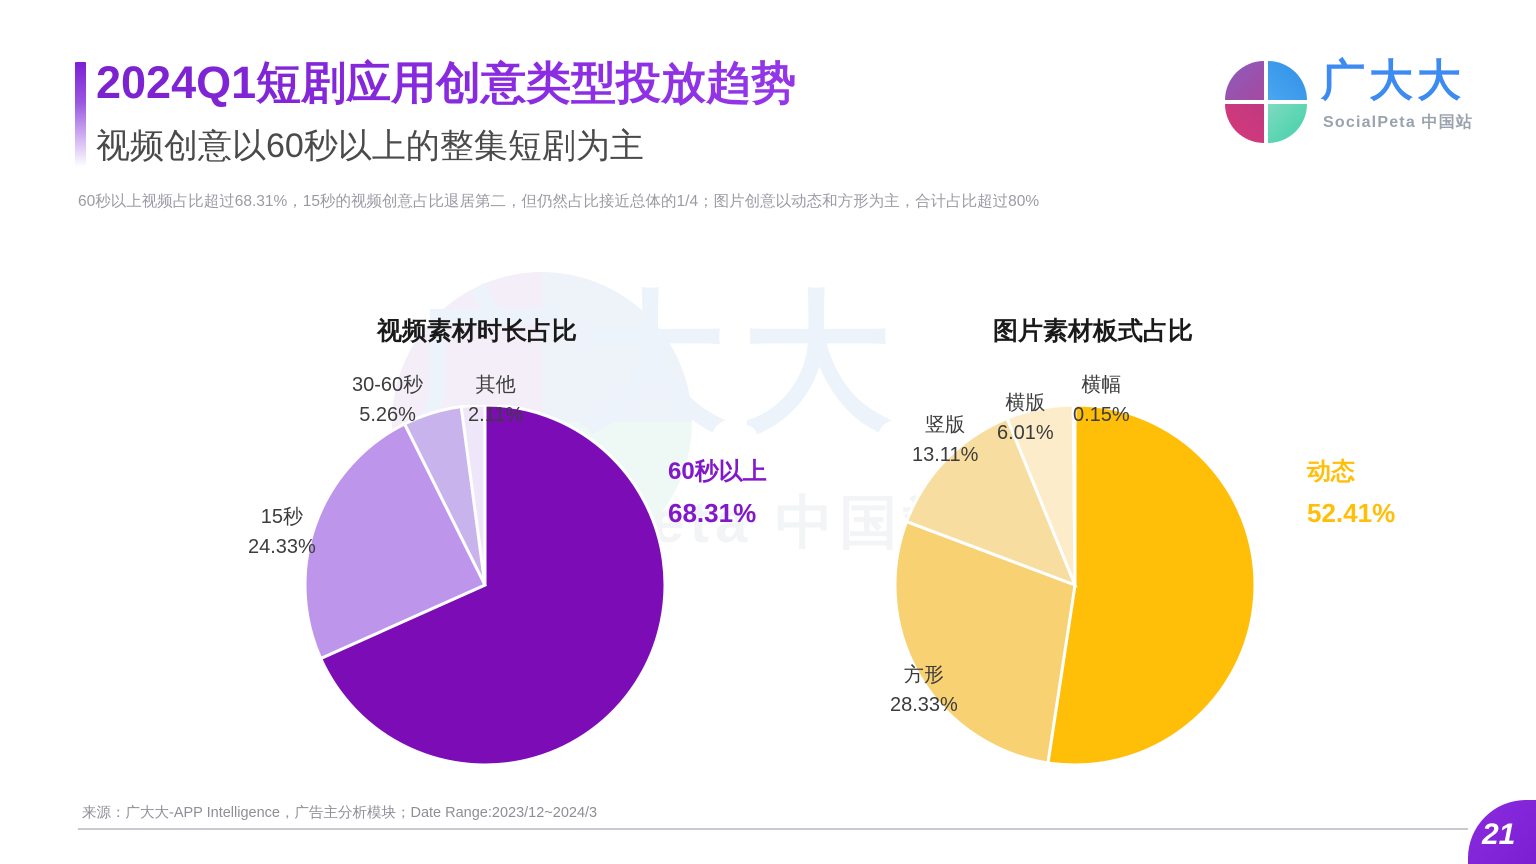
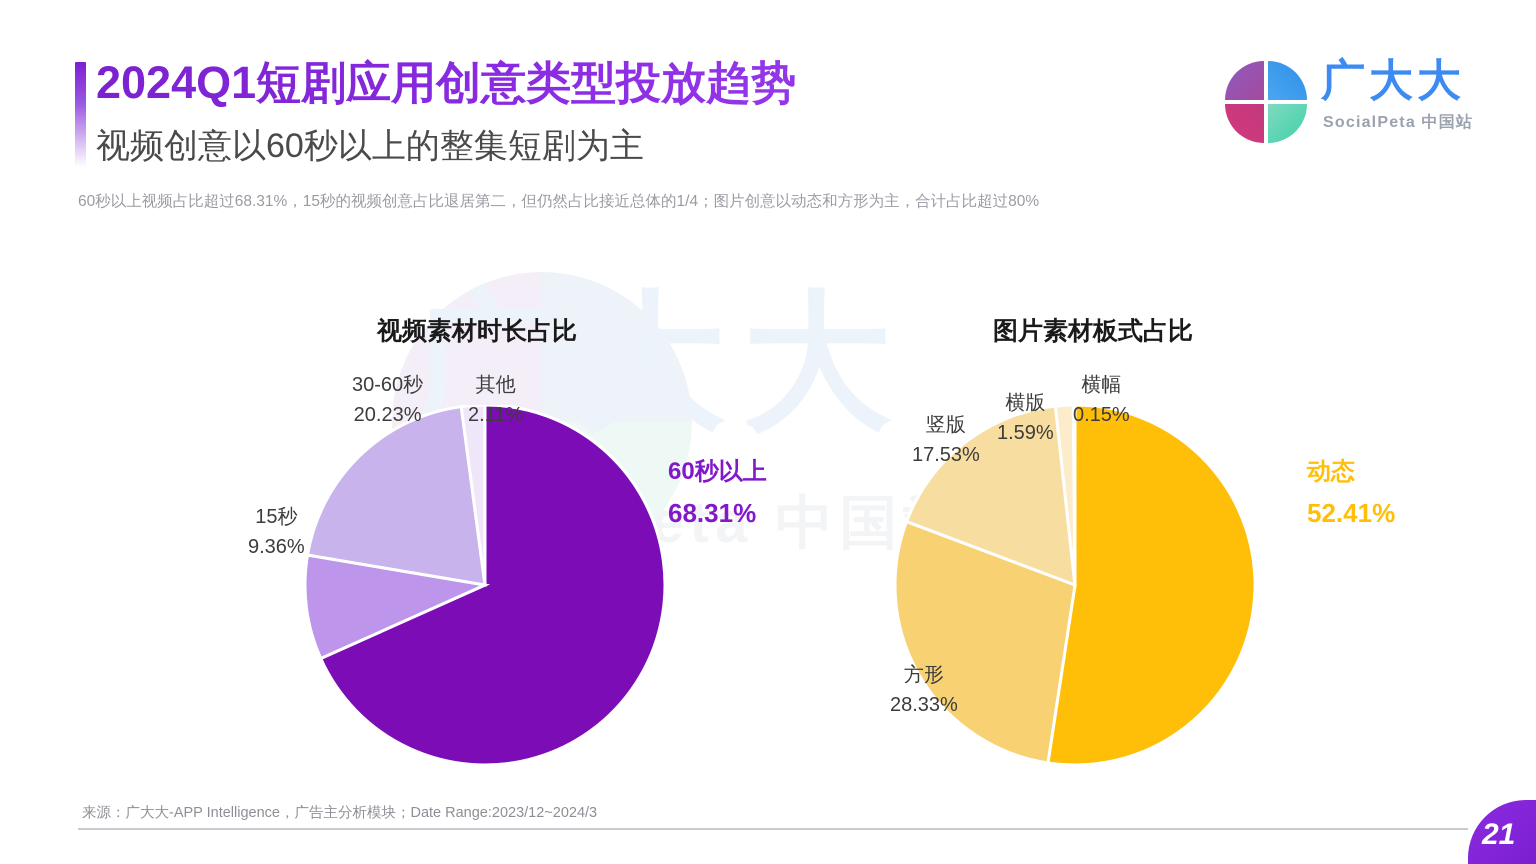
视频素材时长占比/15秒: 24.33% -> 9.36%
视频素材时长占比/30-60秒: 5.26% -> 20.23%
图片素材板式占比/竖版: 13.11% -> 17.53%
图片素材板式占比/横版: 6.01% -> 1.59%
